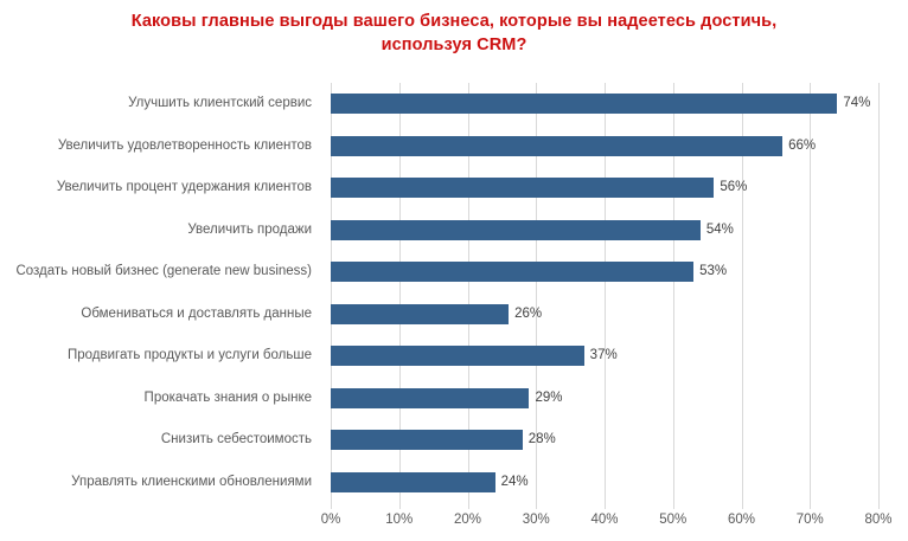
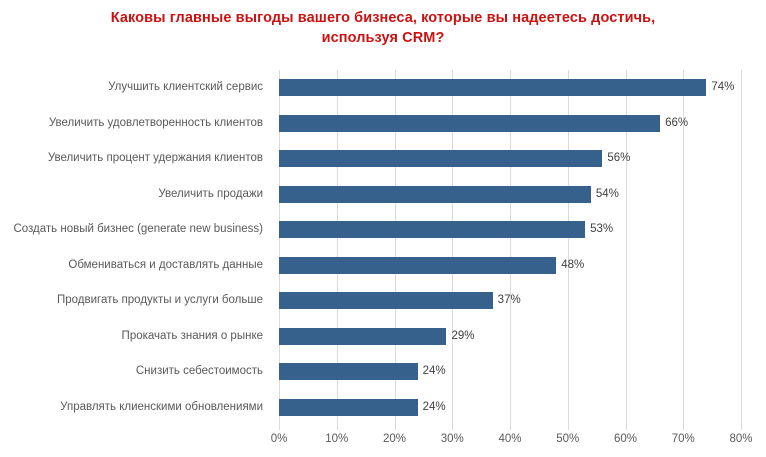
Обмениваться и доставлять данные: 26% -> 48%
Снизить себестоимость: 28% -> 24%
